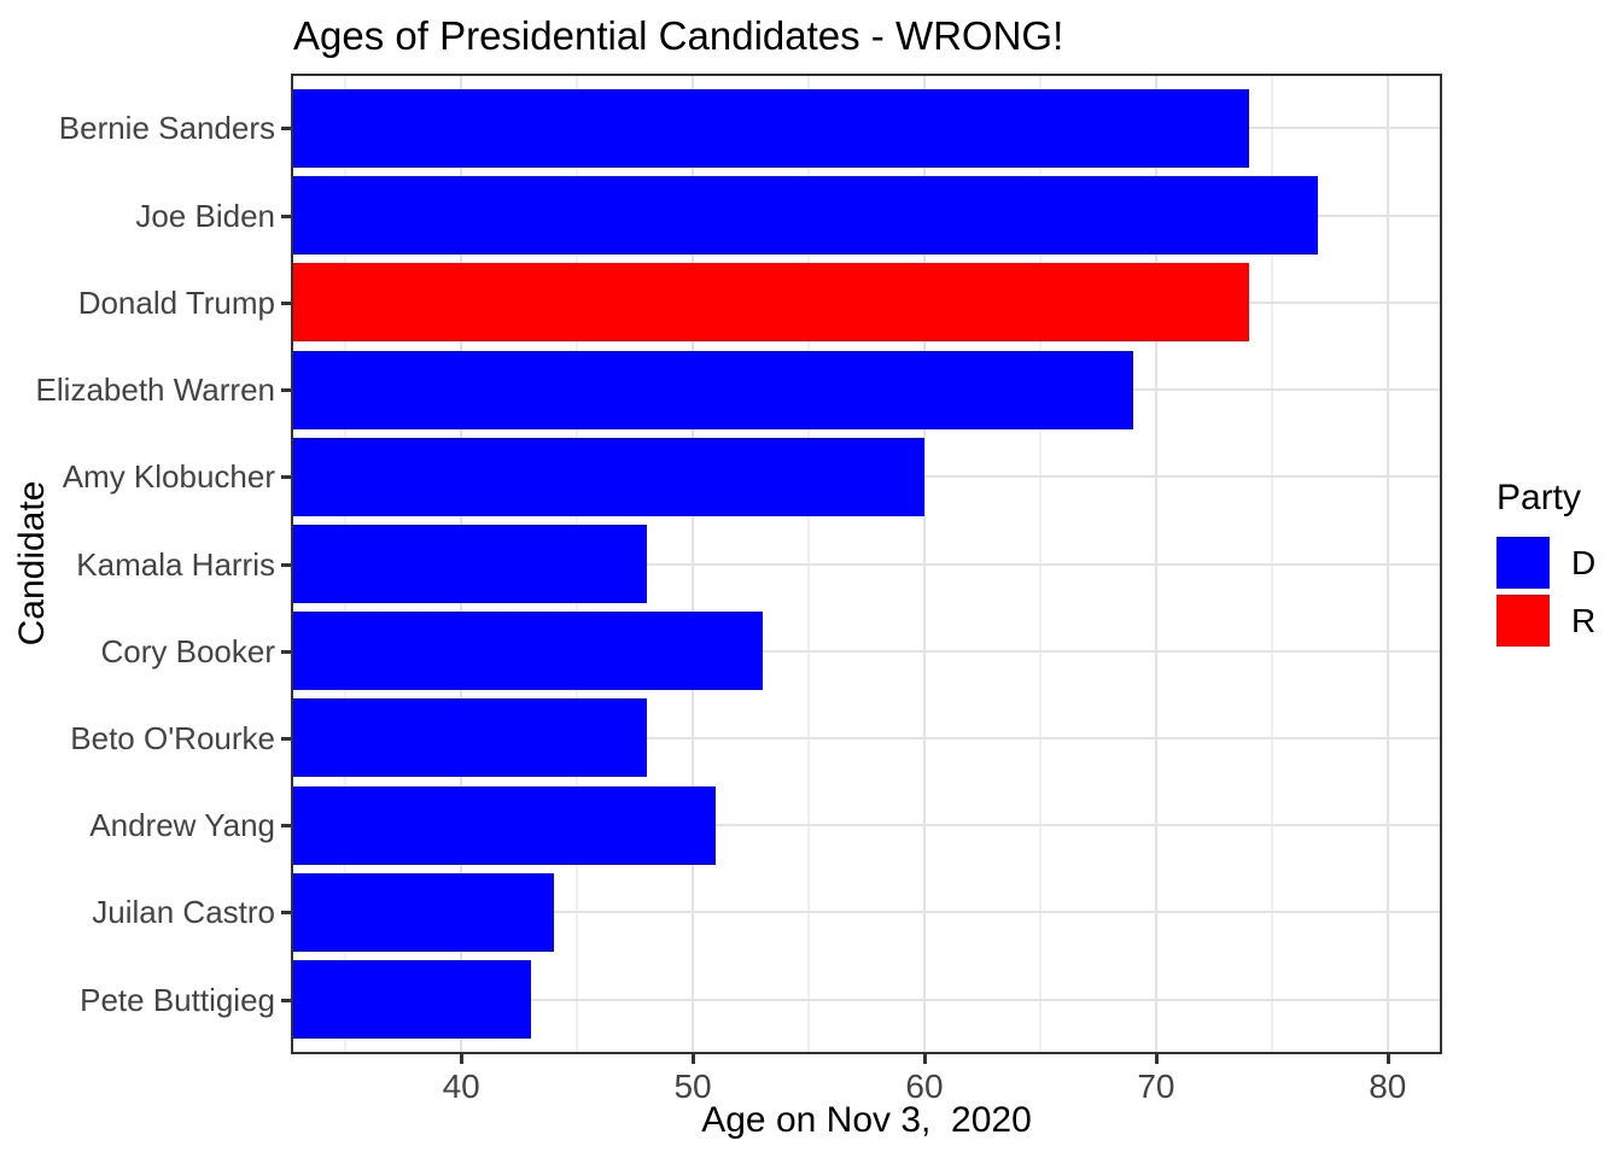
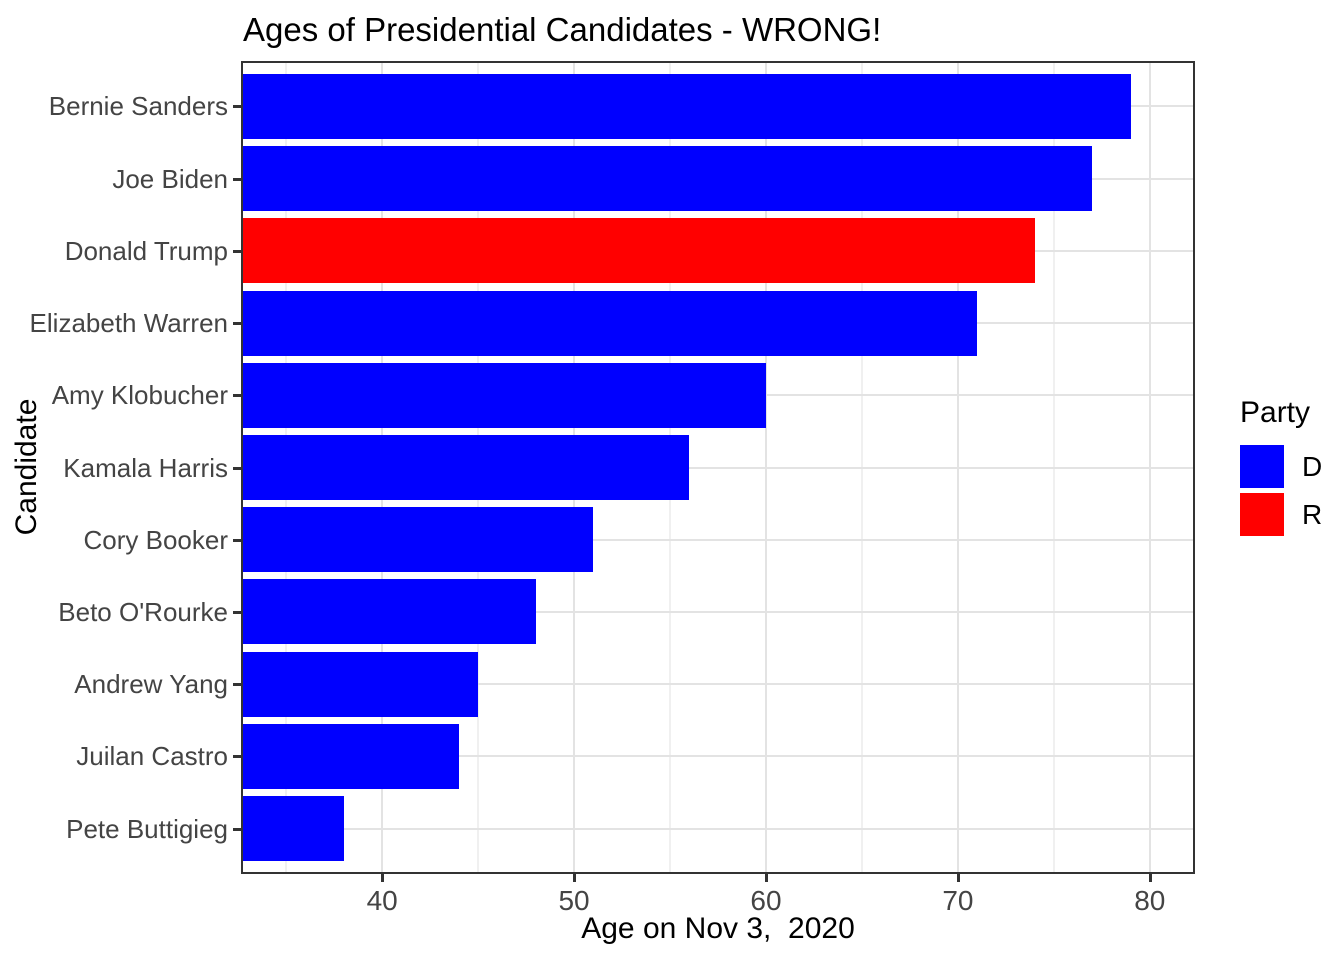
Bernie Sanders: 74 -> 79
Elizabeth Warren: 69 -> 71
Kamala Harris: 48 -> 56
Cory Booker: 53 -> 51
Andrew Yang: 51 -> 45
Pete Buttigieg: 43 -> 38
